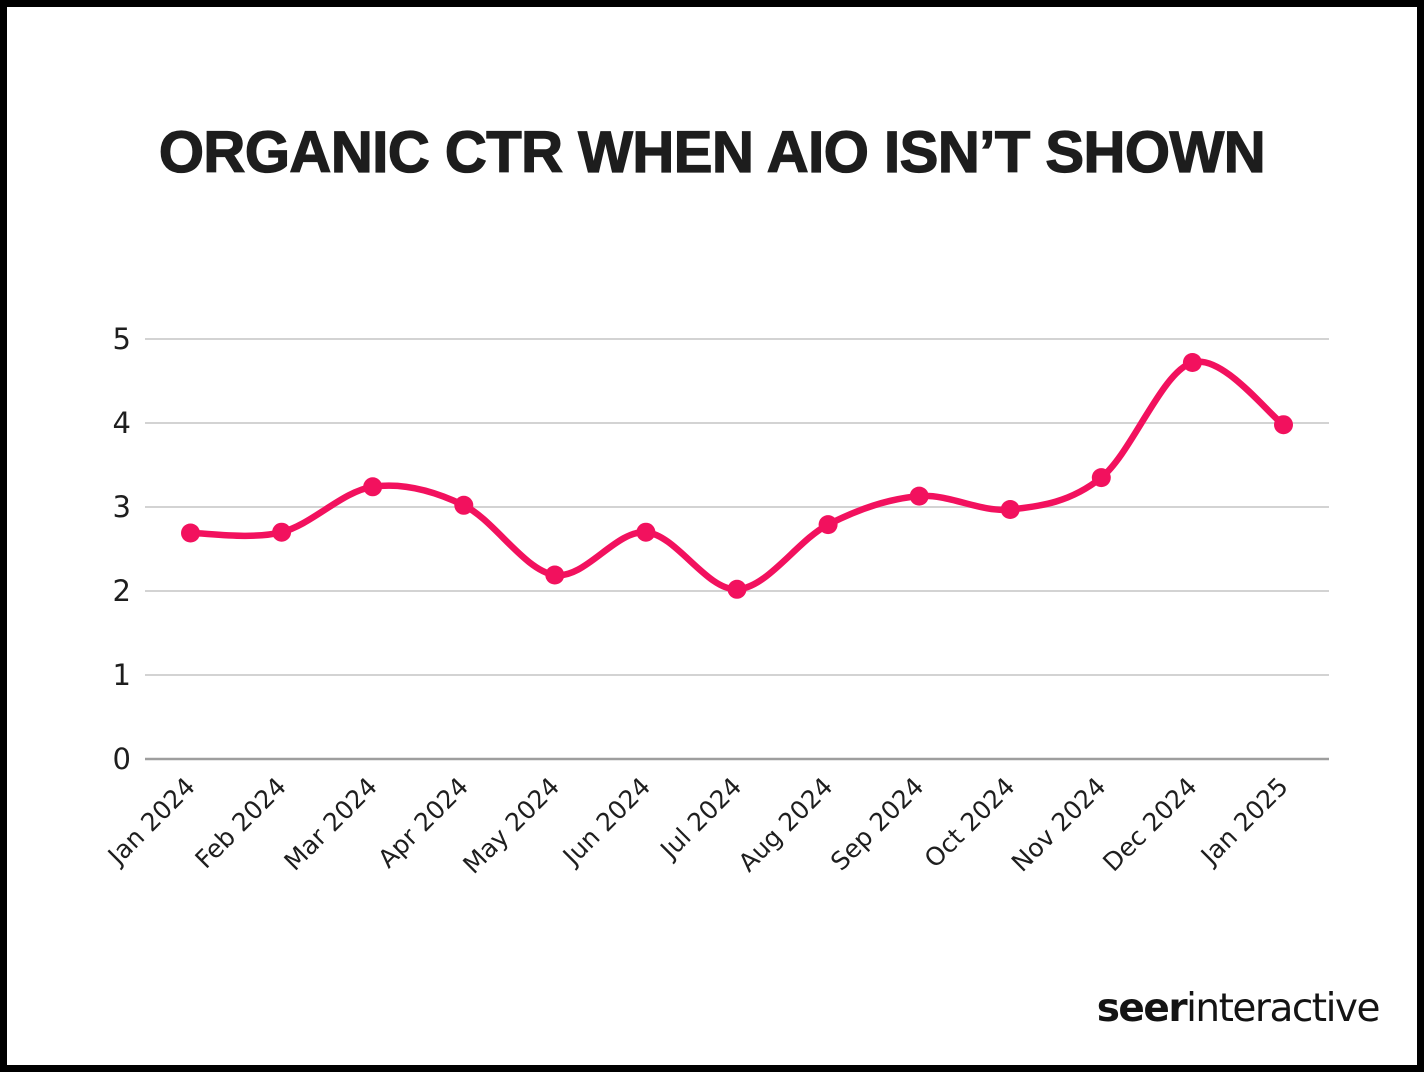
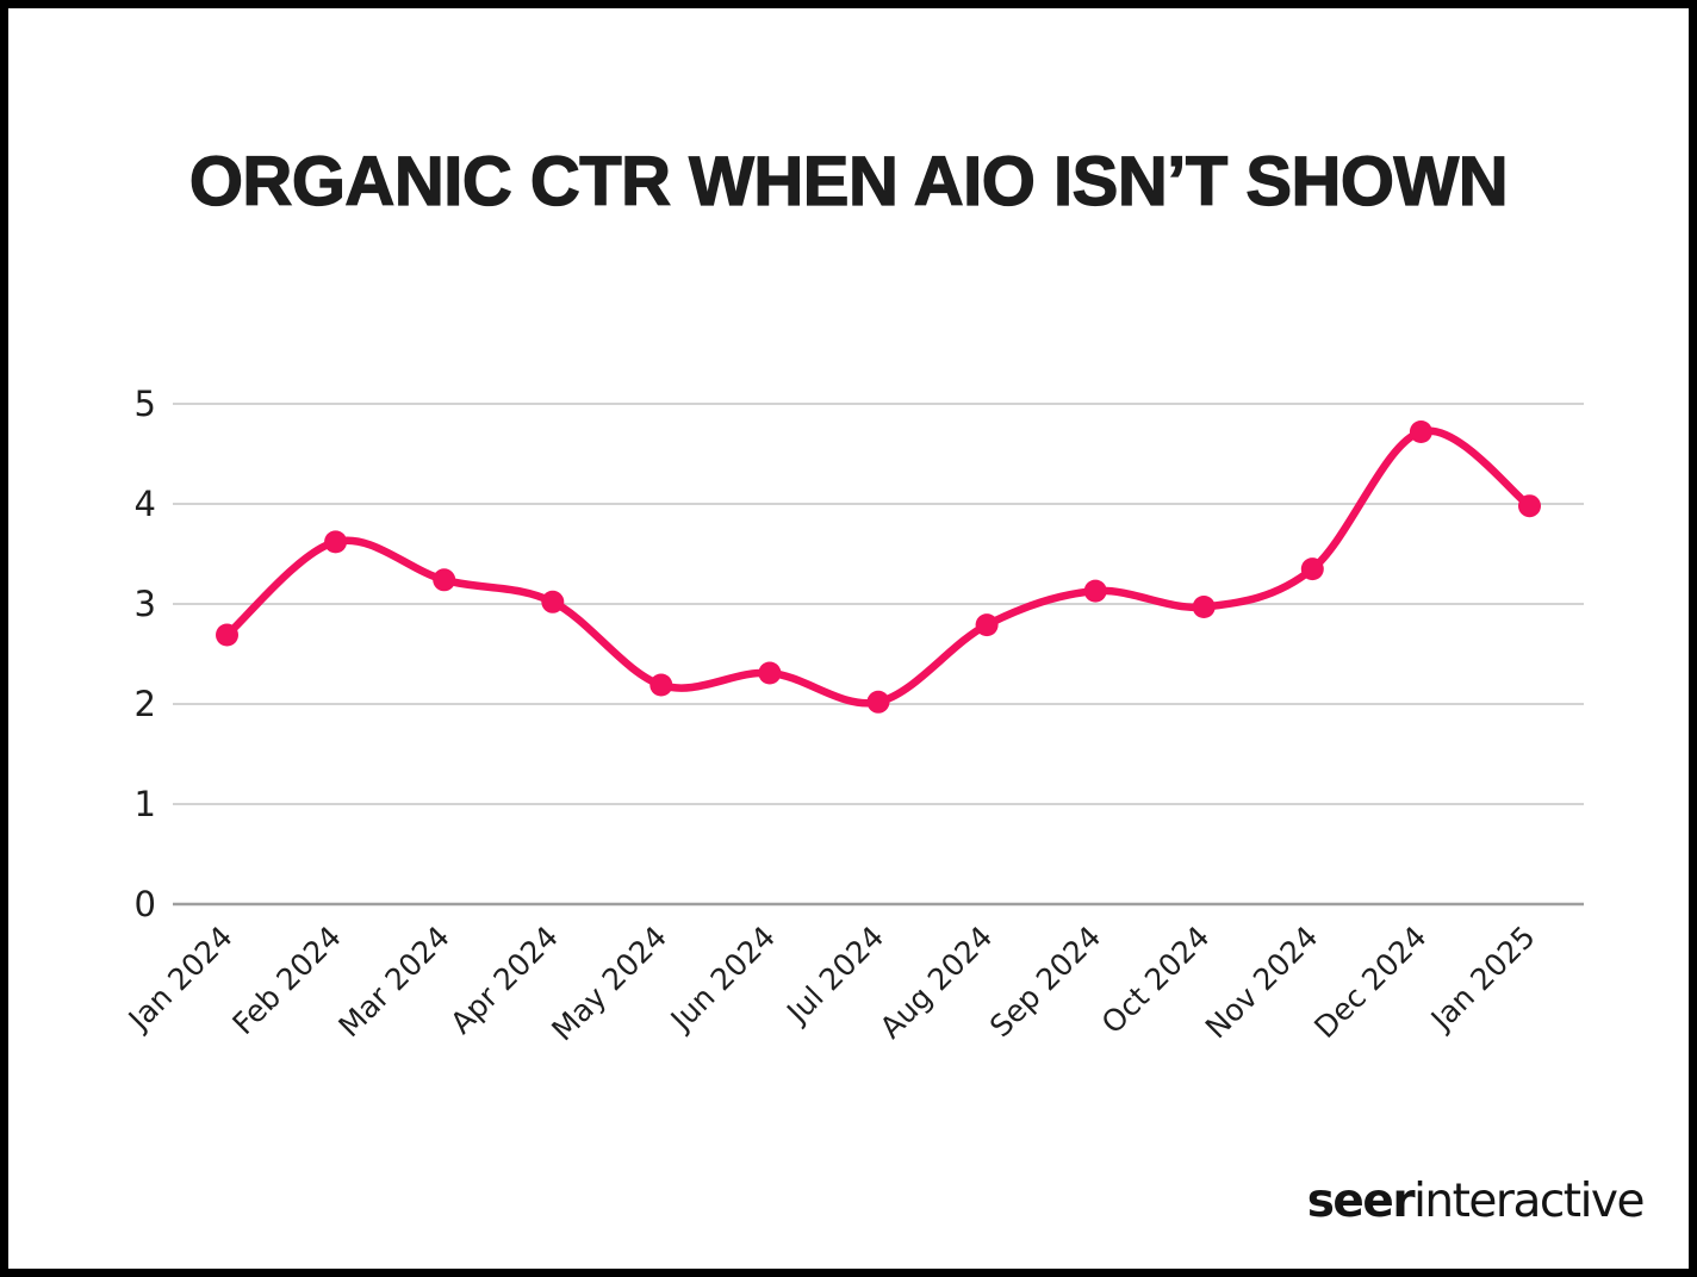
Feb 2024: 2.7 -> 3.6
Jun 2024: 2.7 -> 2.3
